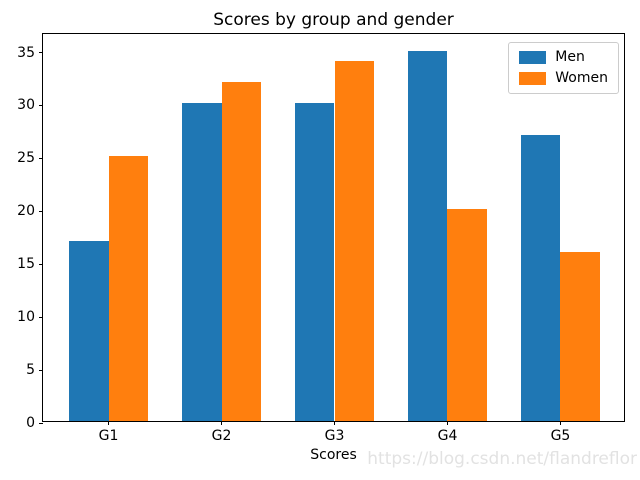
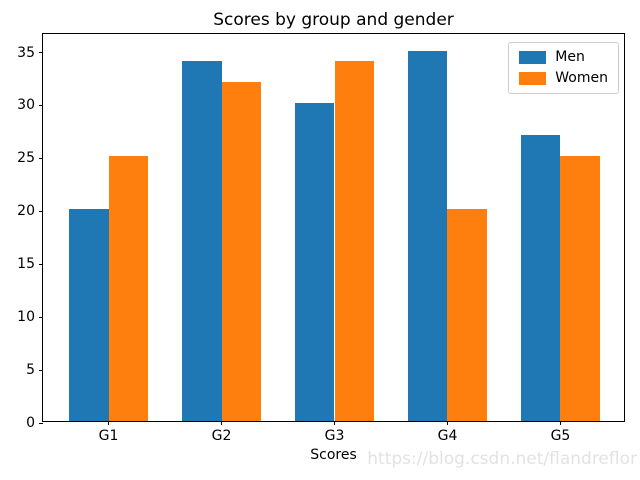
Men/G1: 17 -> 20
Men/G2: 30 -> 34
Women/G5: 16 -> 25
